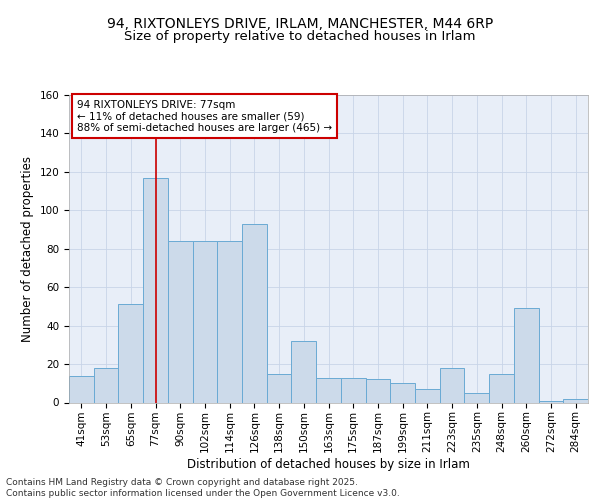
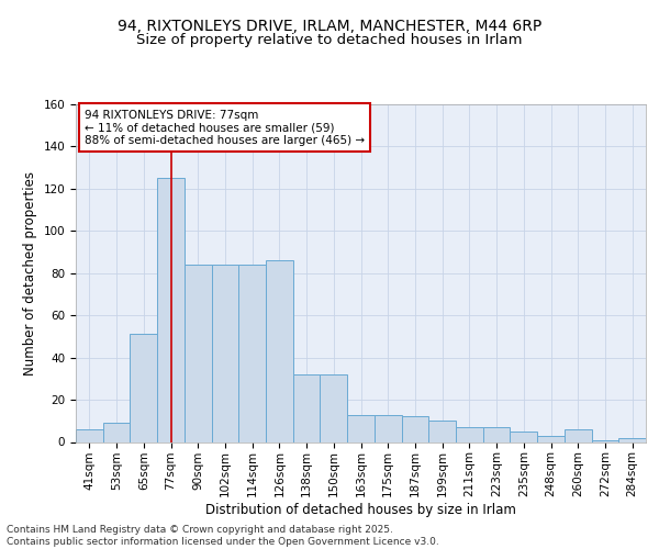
41sqm: 14 -> 6
53sqm: 18 -> 9
77sqm: 117 -> 125
126sqm: 93 -> 86
138sqm: 15 -> 32
223sqm: 18 -> 7
248sqm: 15 -> 3
260sqm: 49 -> 6
